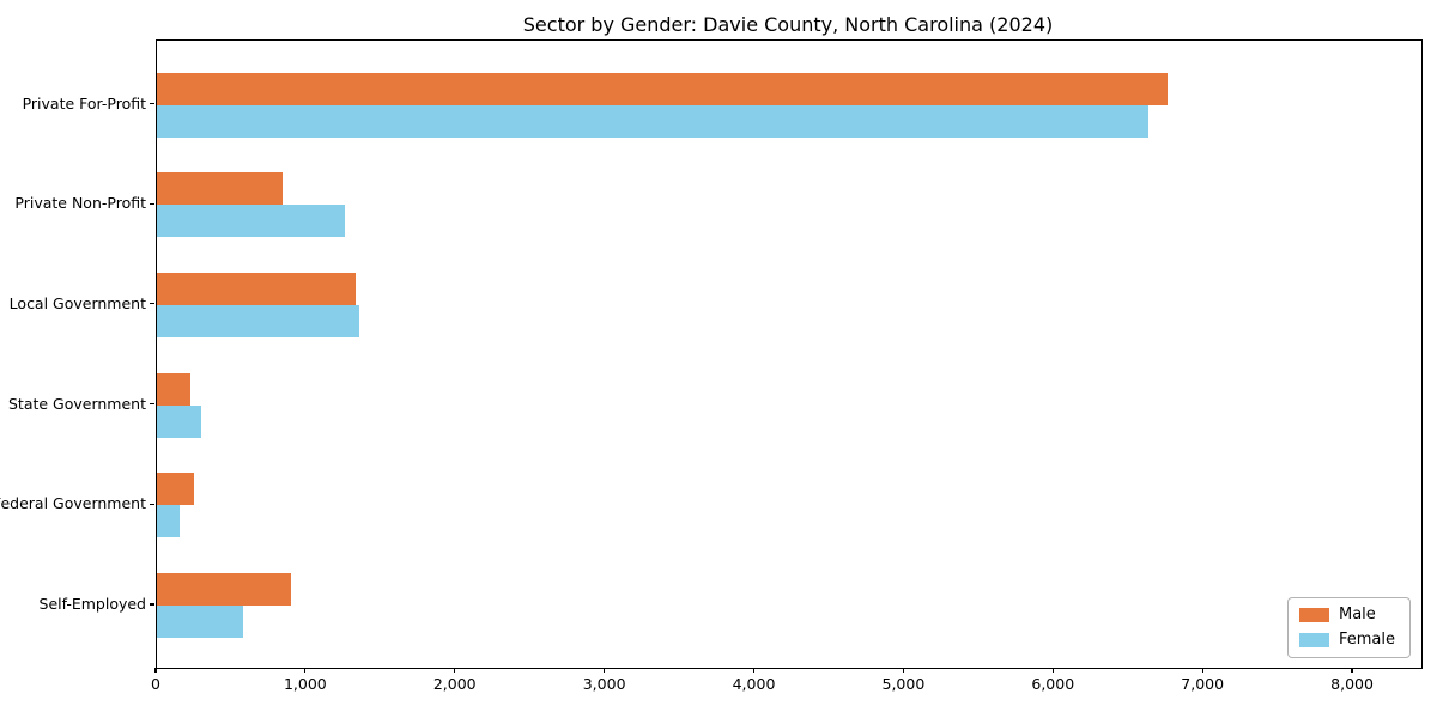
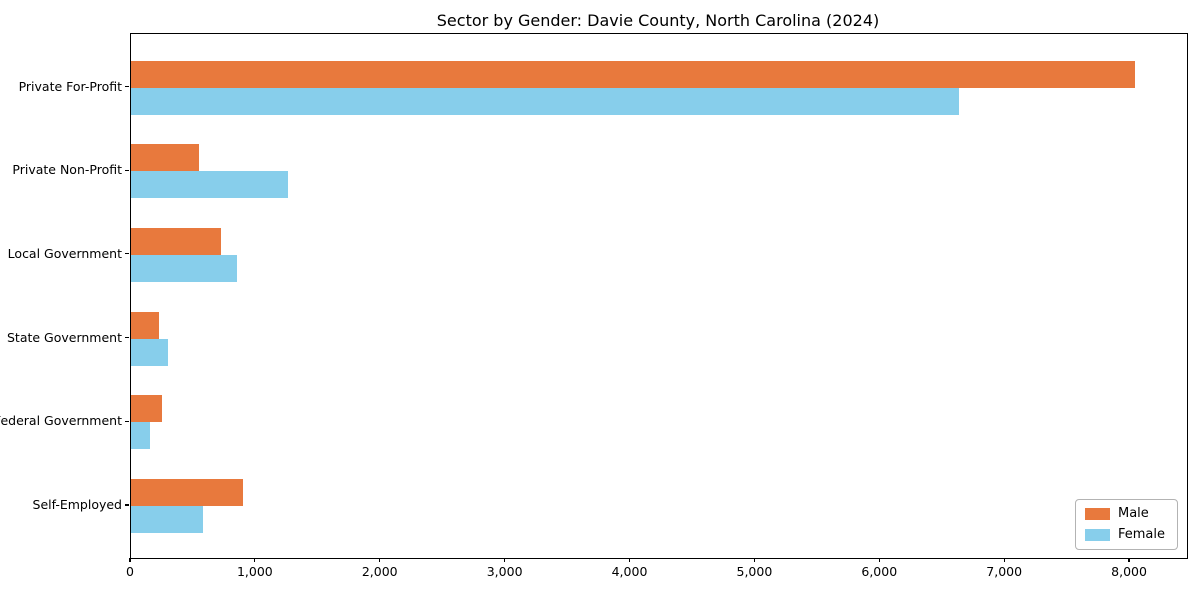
Male/Private For-Profit: 6760 -> 8040
Male/Private Non-Profit: 840 -> 540
Male/Local Government: 1330 -> 720
Female/Local Government: 1350 -> 850
